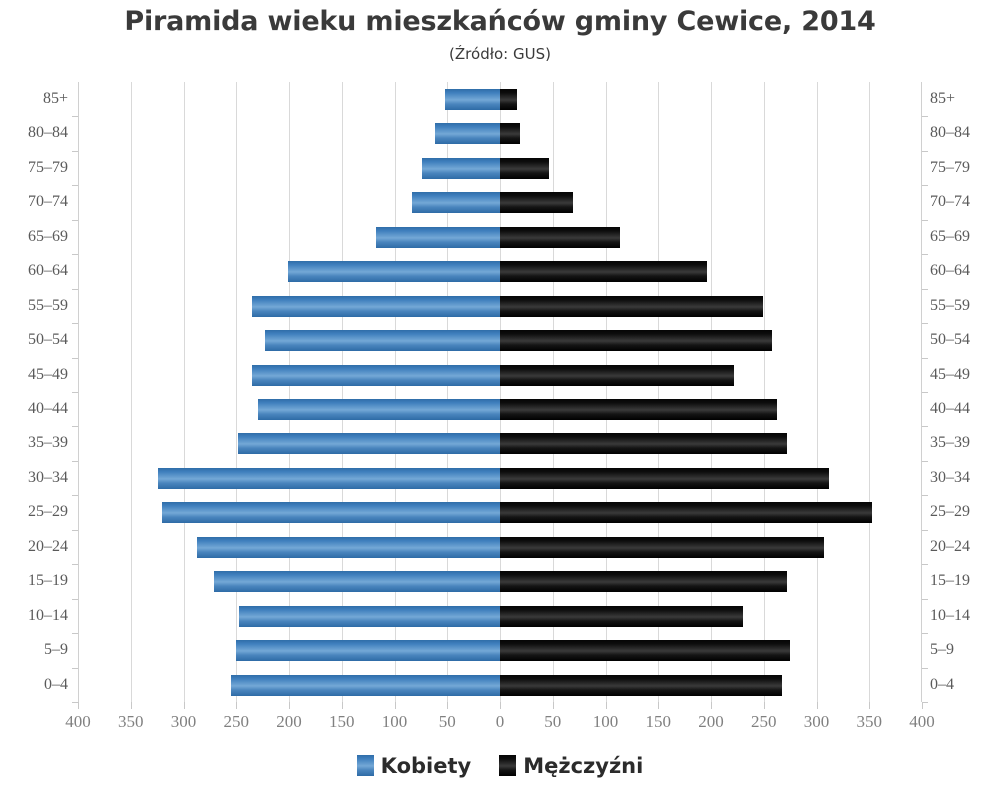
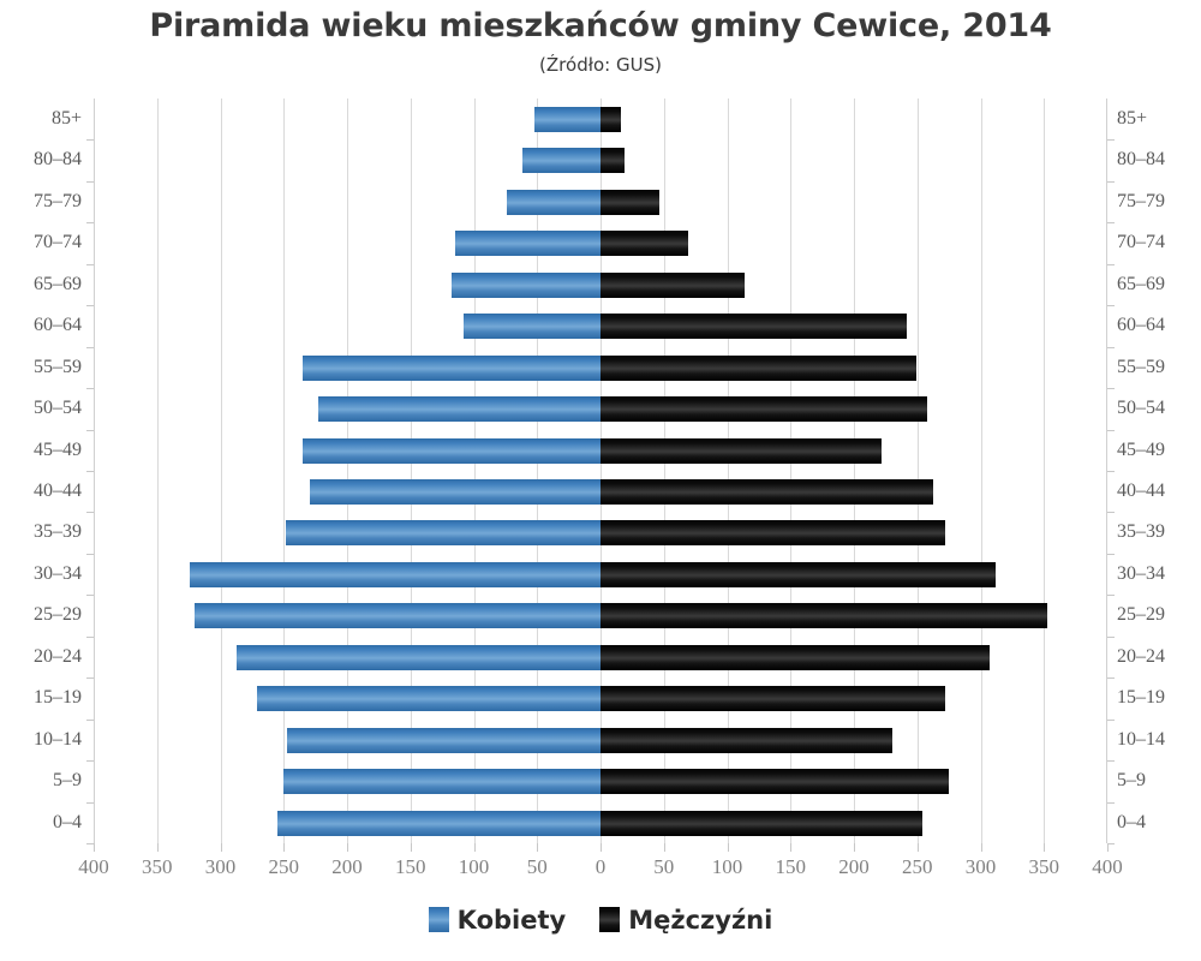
Kobiety/70–74: 83 -> 115
Kobiety/60–64: 201 -> 108
Mężczyźni/60–64: 196 -> 242
Mężczyźni/0–4: 267 -> 254
